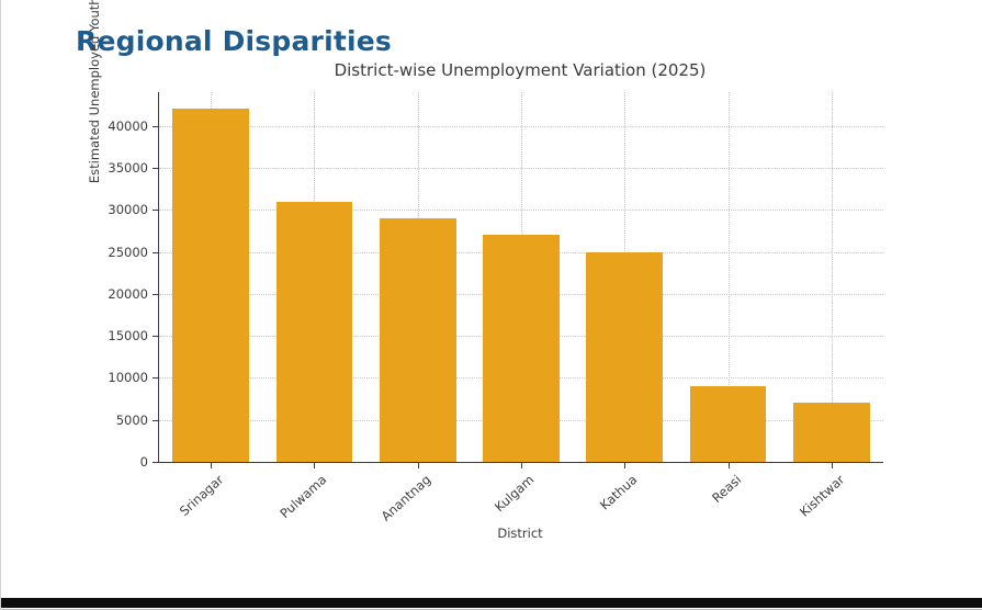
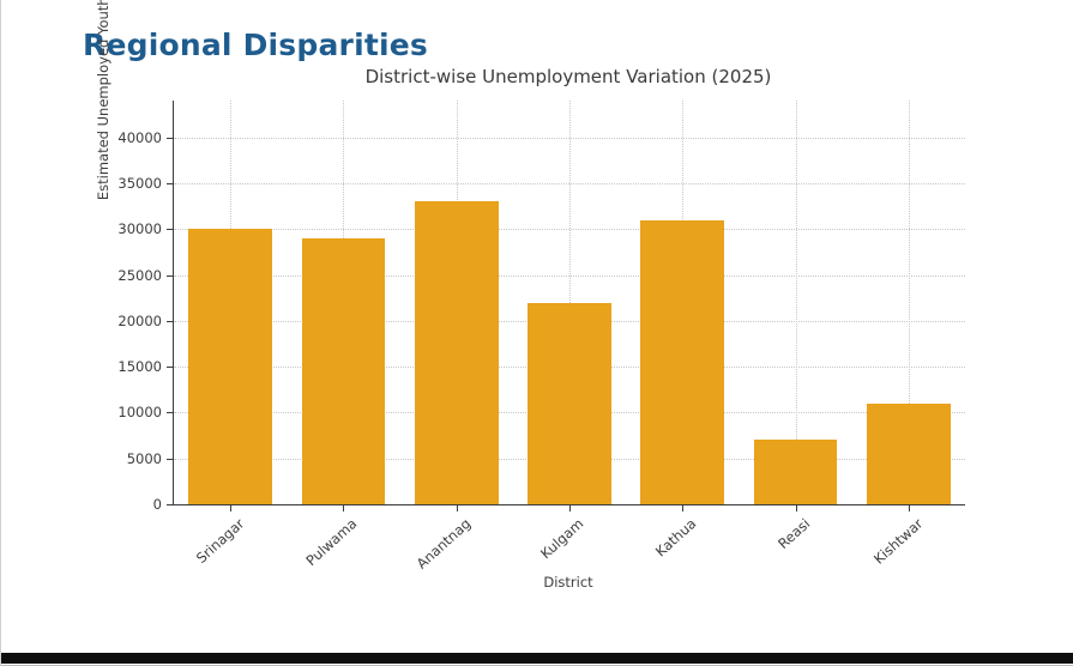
Srinagar: 42000 -> 30000
Pulwama: 31000 -> 29000
Anantnag: 29000 -> 33000
Kulgam: 27000 -> 22000
Kathua: 25000 -> 31000
Reasi: 9000 -> 7000
Kishtwar: 7000 -> 11000
